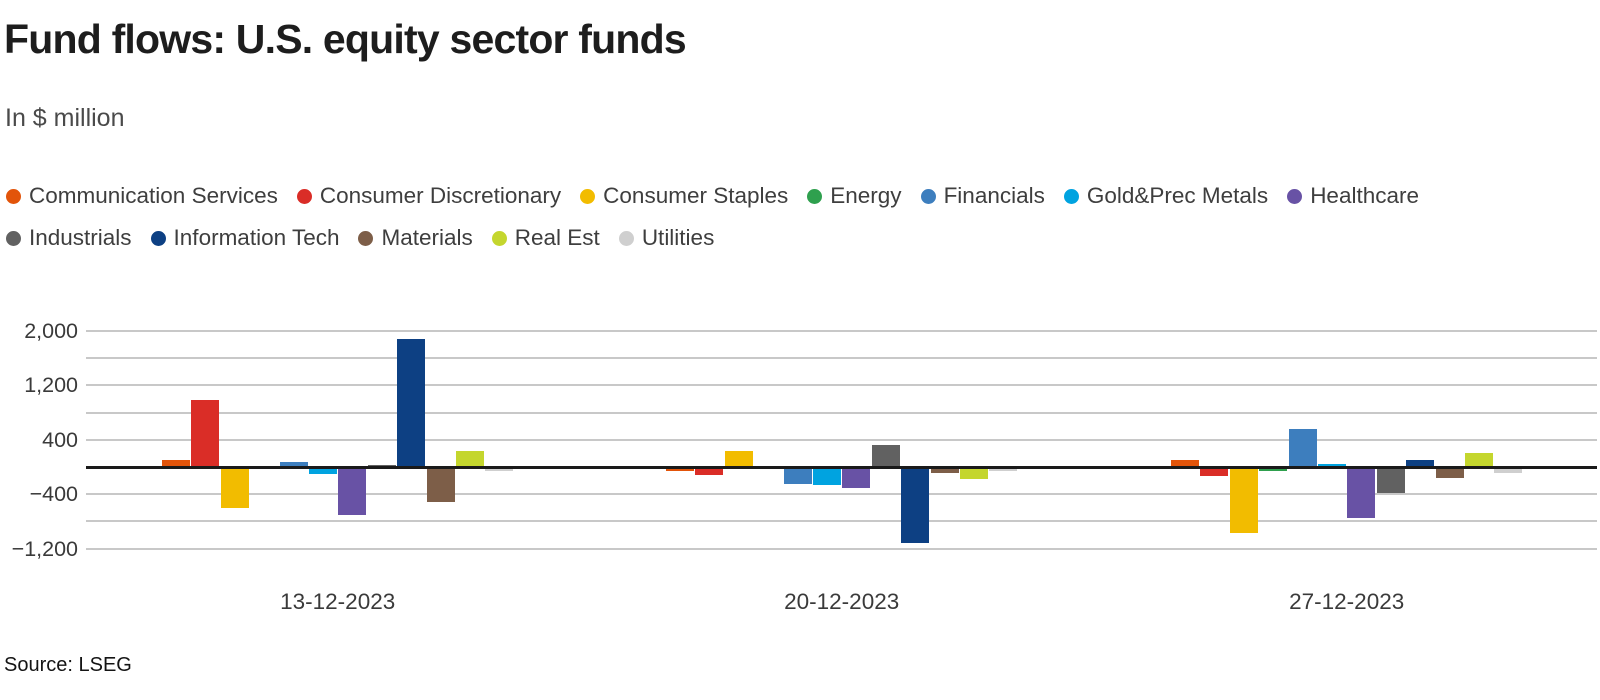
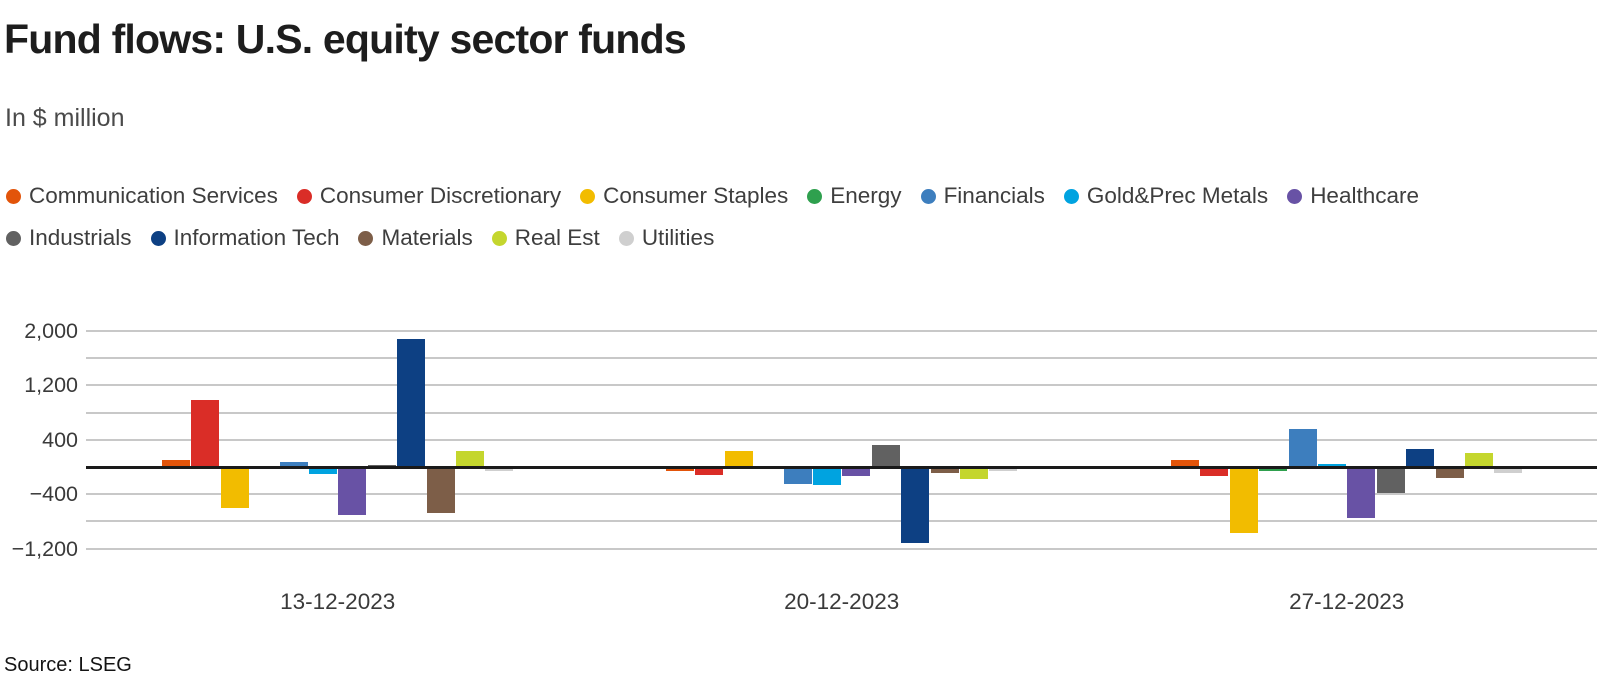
Materials/13-12-2023: -500 -> -700
Healthcare/20-12-2023: -300 -> -100
Information Tech/27-12-2023: 100 -> 300
